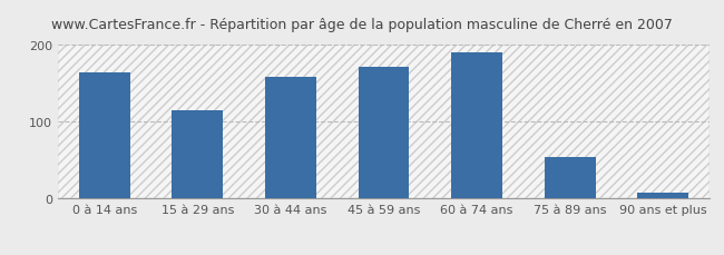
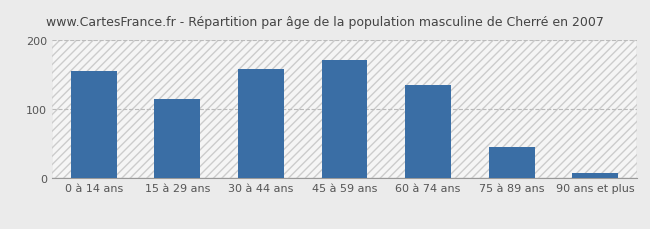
0 à 14 ans: 164 -> 155
60 à 74 ans: 190 -> 135
75 à 89 ans: 54 -> 45
